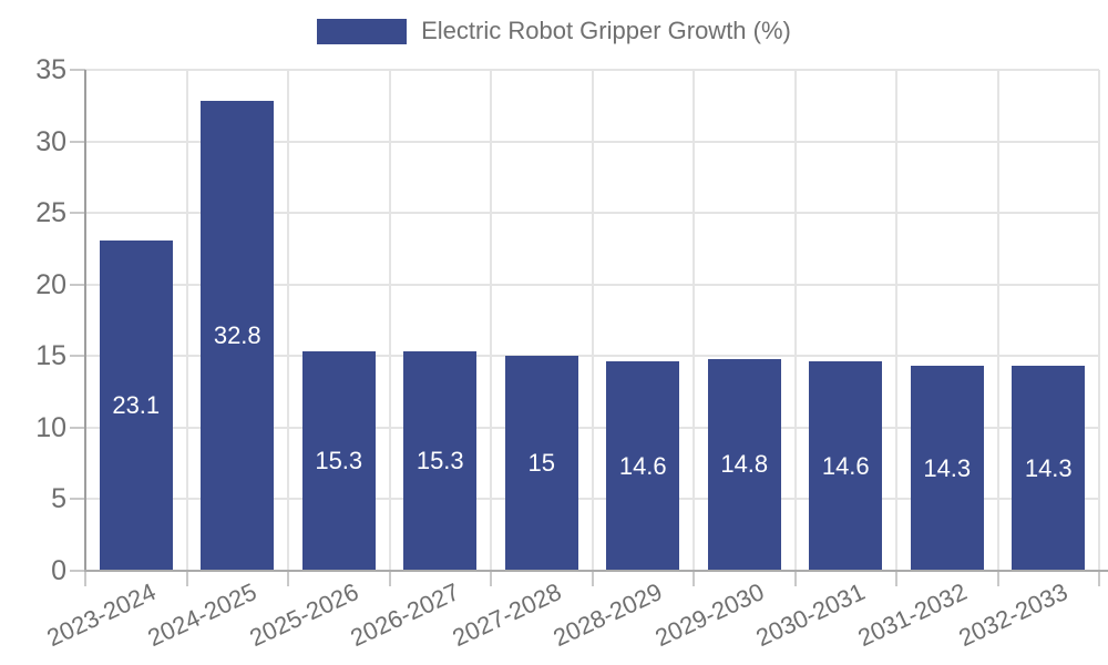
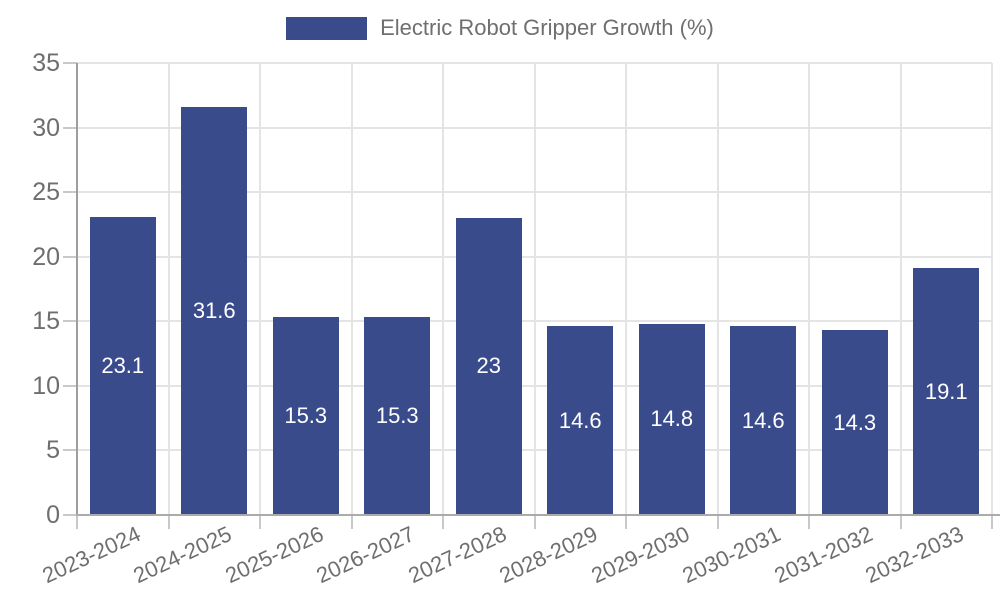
2024-2025: 32.8 -> 31.6
2027-2028: 15 -> 23
2032-2033: 14.3 -> 19.1
